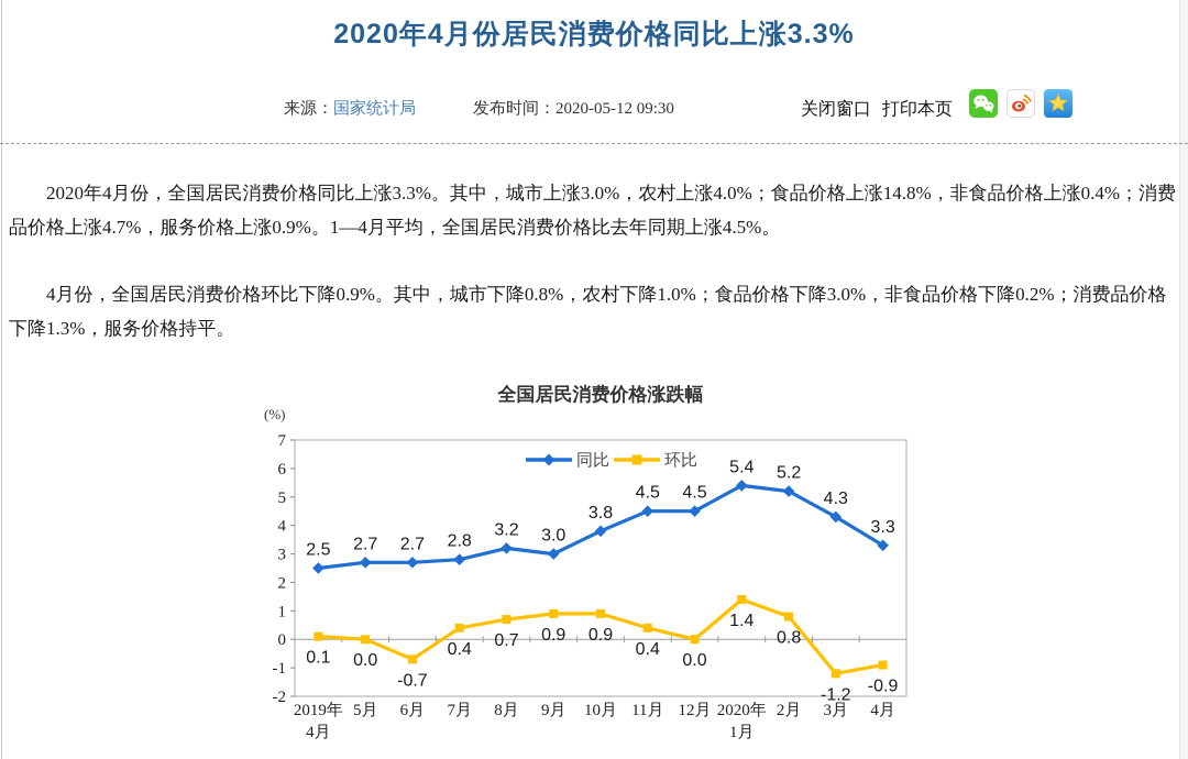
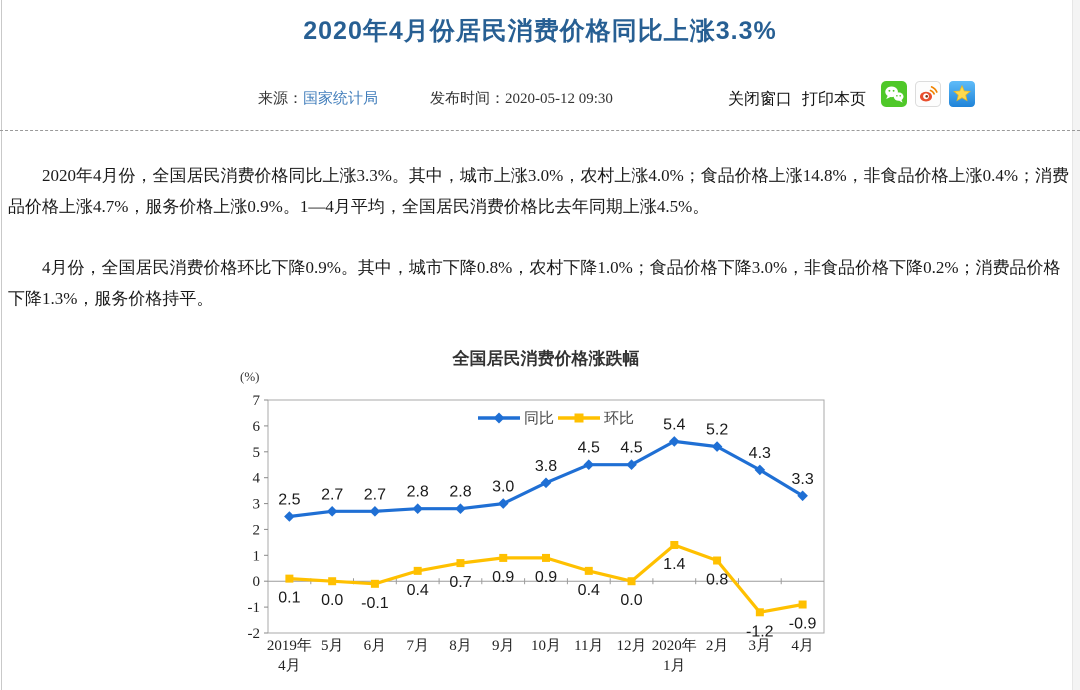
环比/6月: -0.7 -> -0.1
同比/8月: 3.2 -> 2.8
